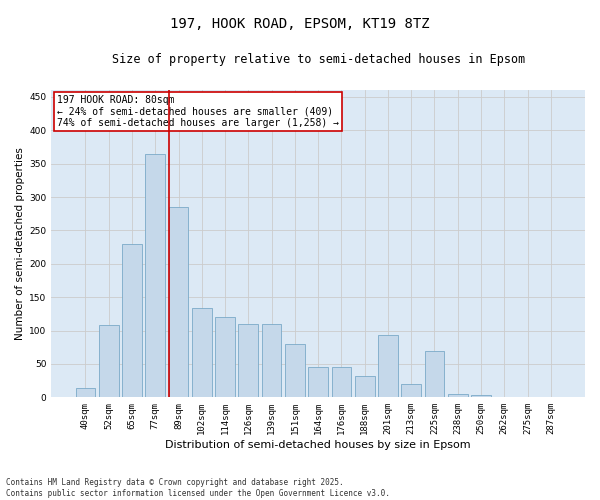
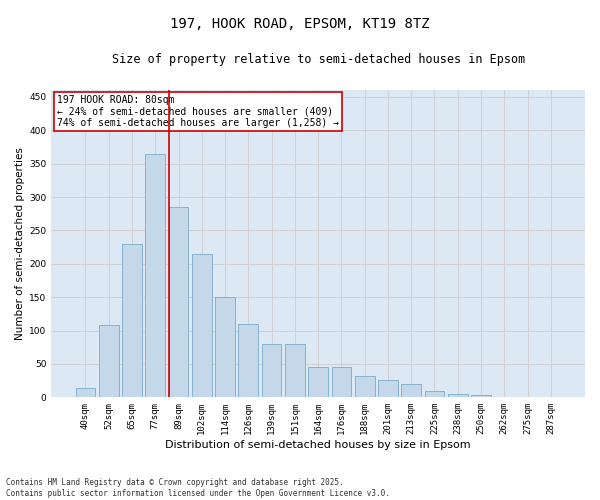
102sqm: 134 -> 215
114sqm: 120 -> 150
139sqm: 110 -> 80
201sqm: 94 -> 26
225sqm: 70 -> 9
